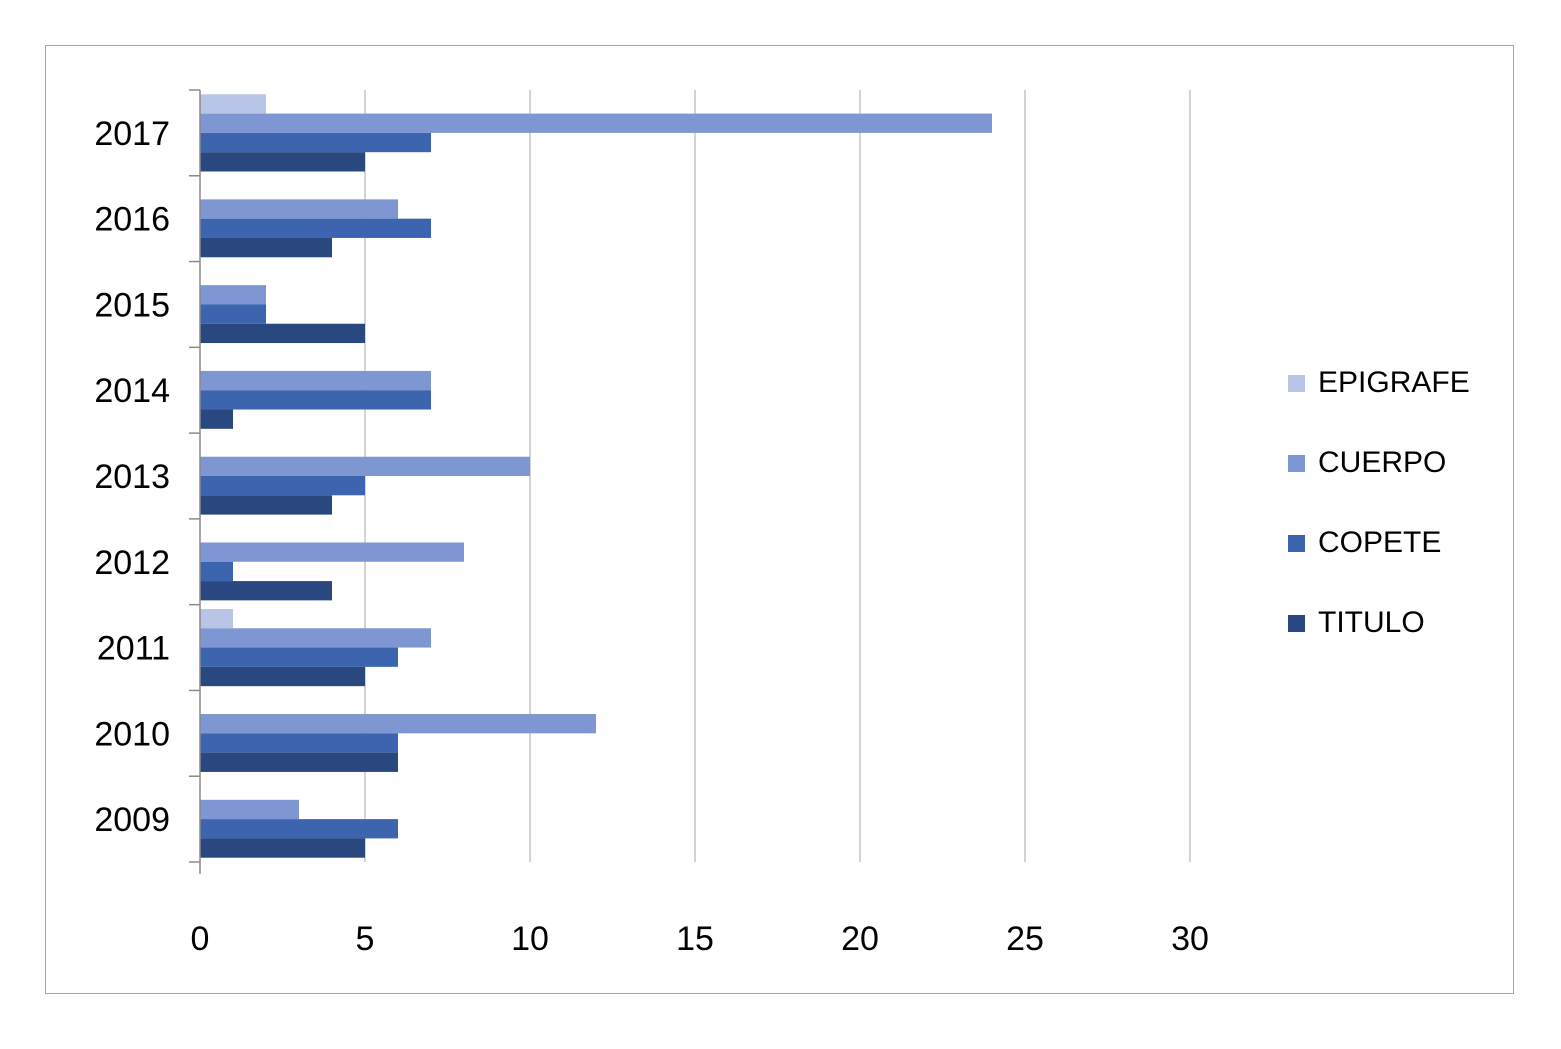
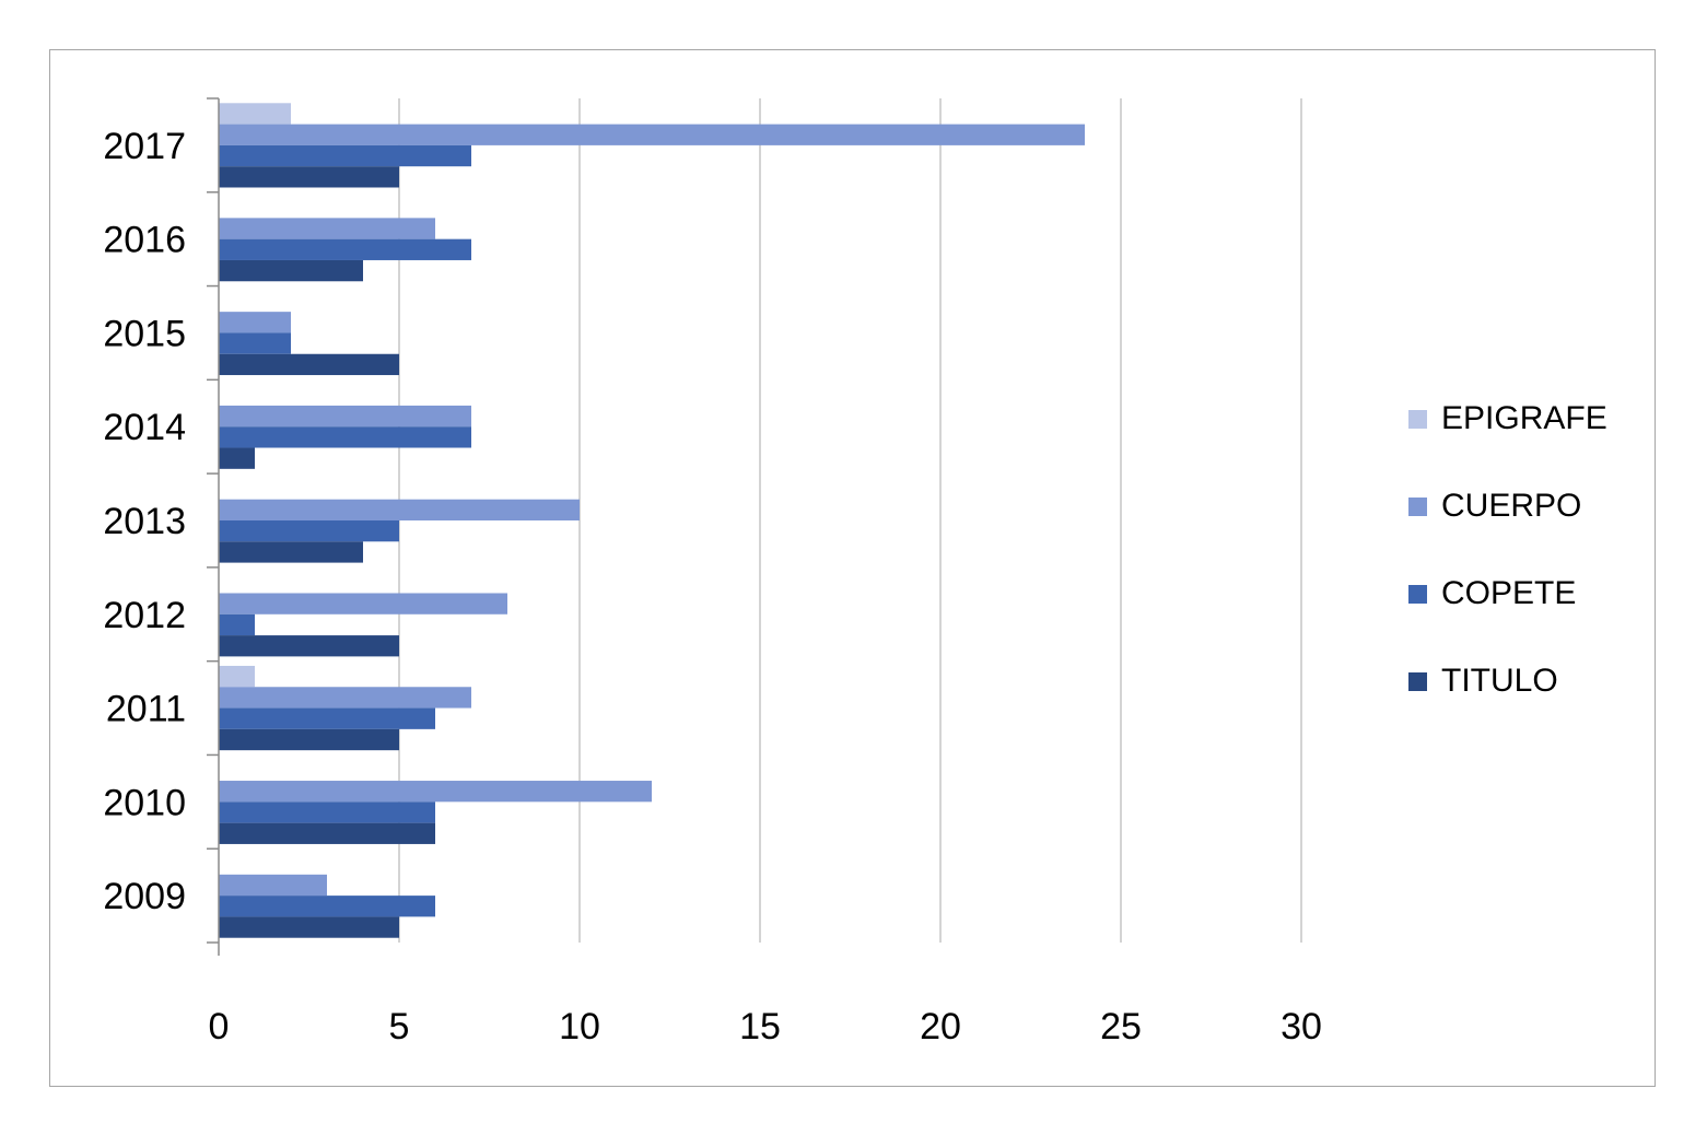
TITULO/2012: 4 -> 5
